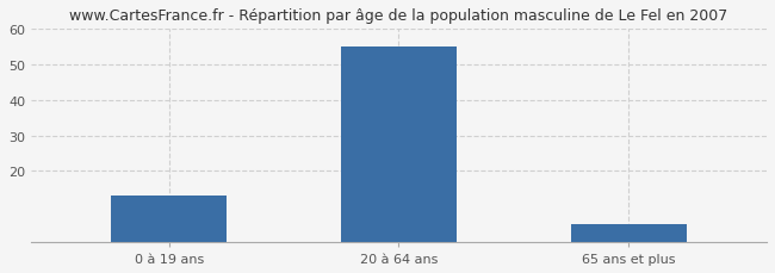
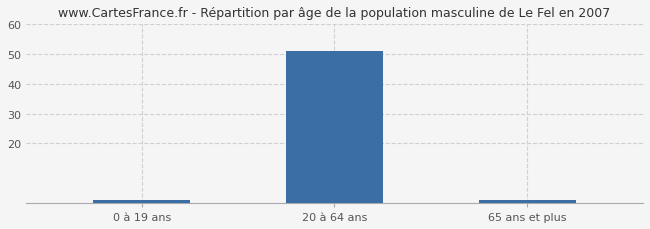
0 à 19 ans: 13 -> 1
20 à 64 ans: 55 -> 51
65 ans et plus: 5 -> 1
